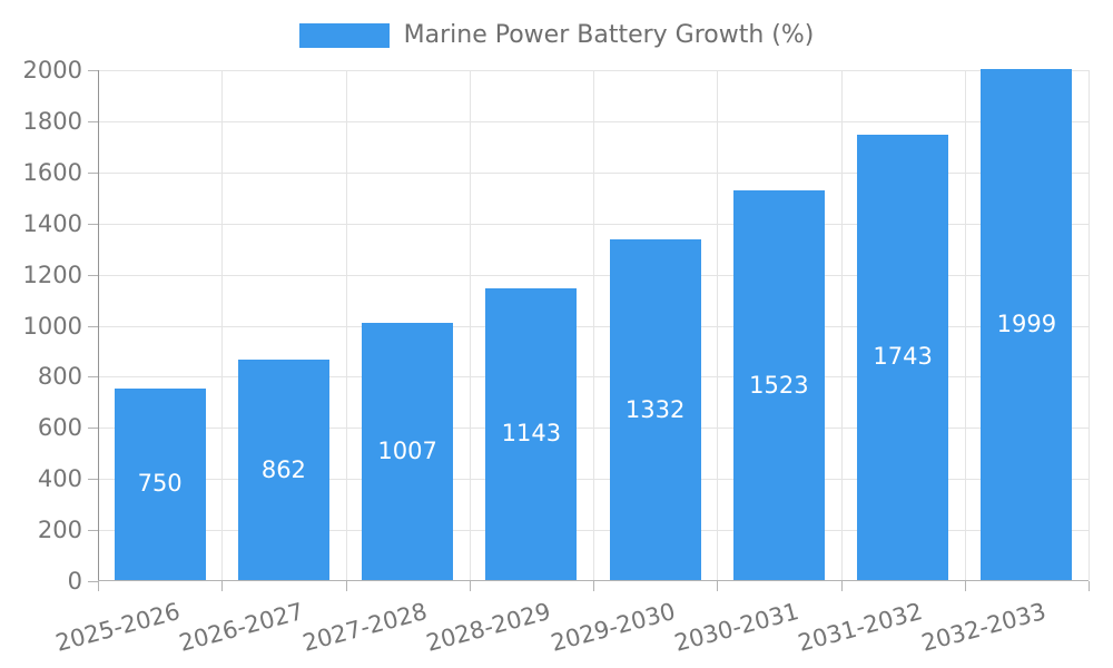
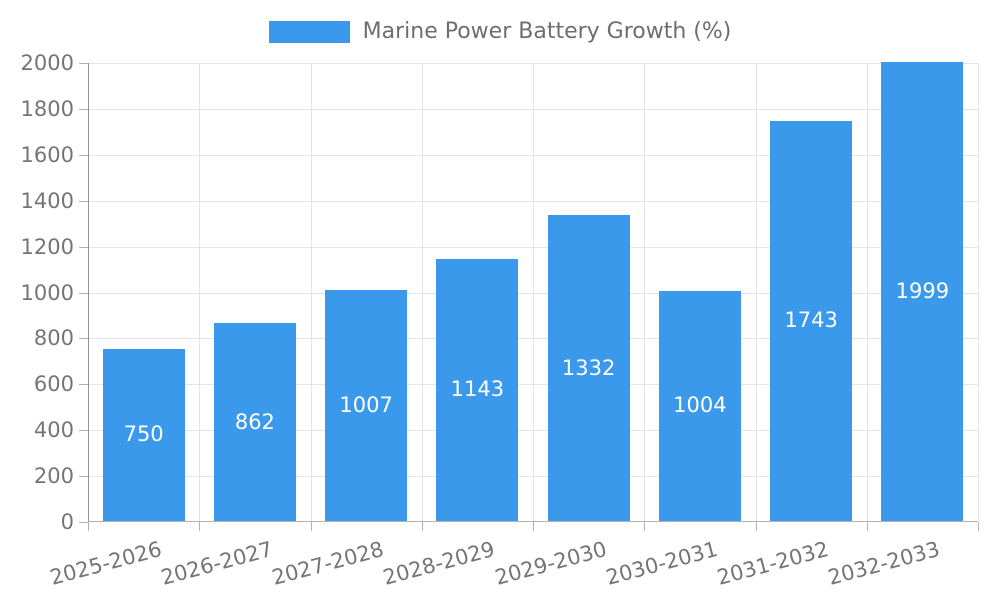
2030-2031: 1523 -> 1004
